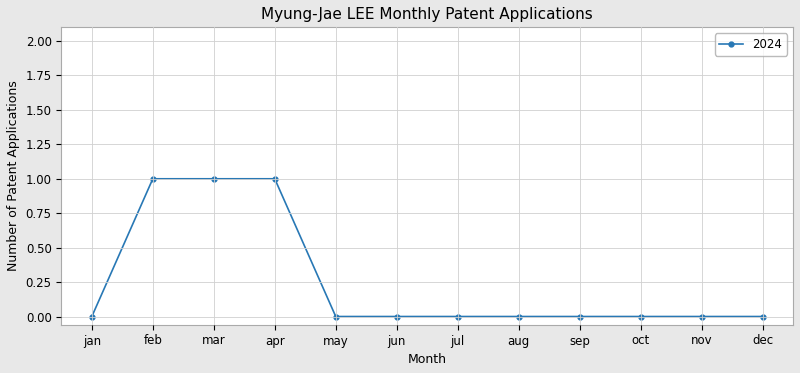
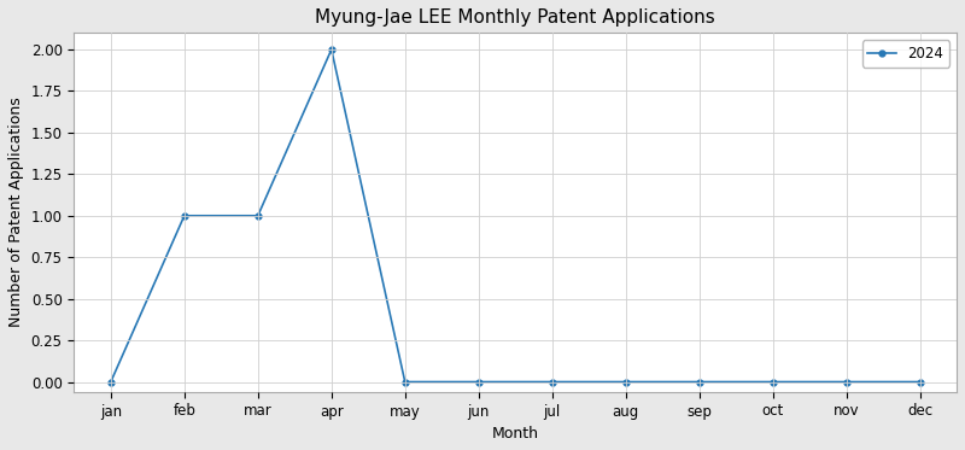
apr: 1 -> 2
